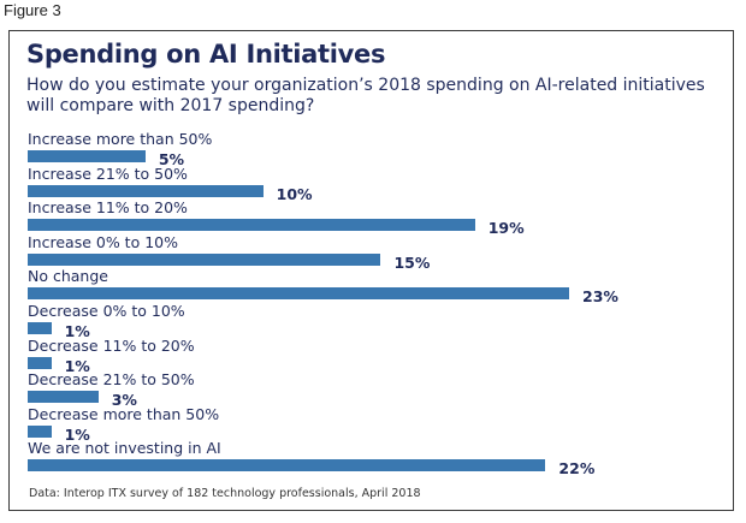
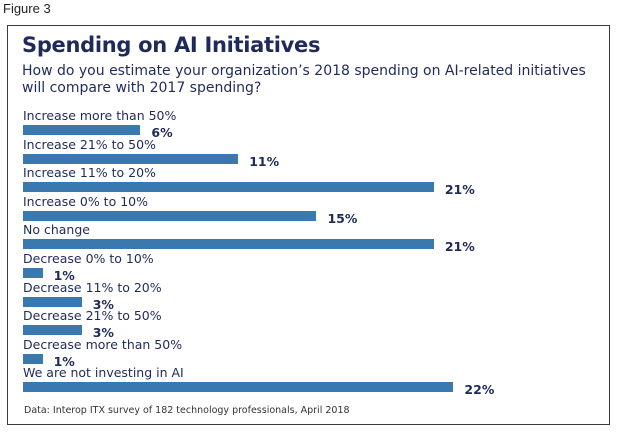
Increase more than 50%: 5% -> 6%
Increase 21% to 50%: 10% -> 11%
Increase 11% to 20%: 19% -> 21%
No change: 23% -> 21%
Decrease 11% to 20%: 1% -> 3%
